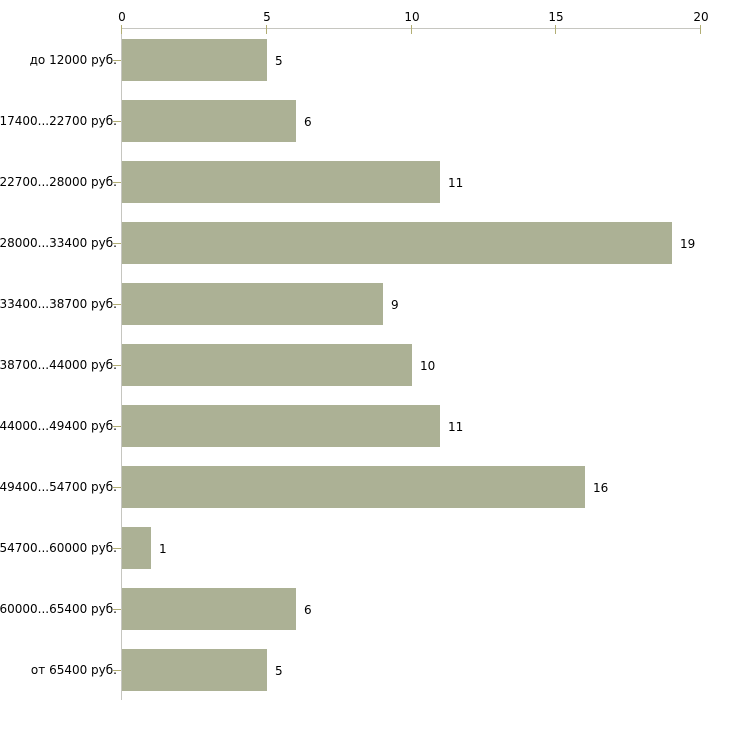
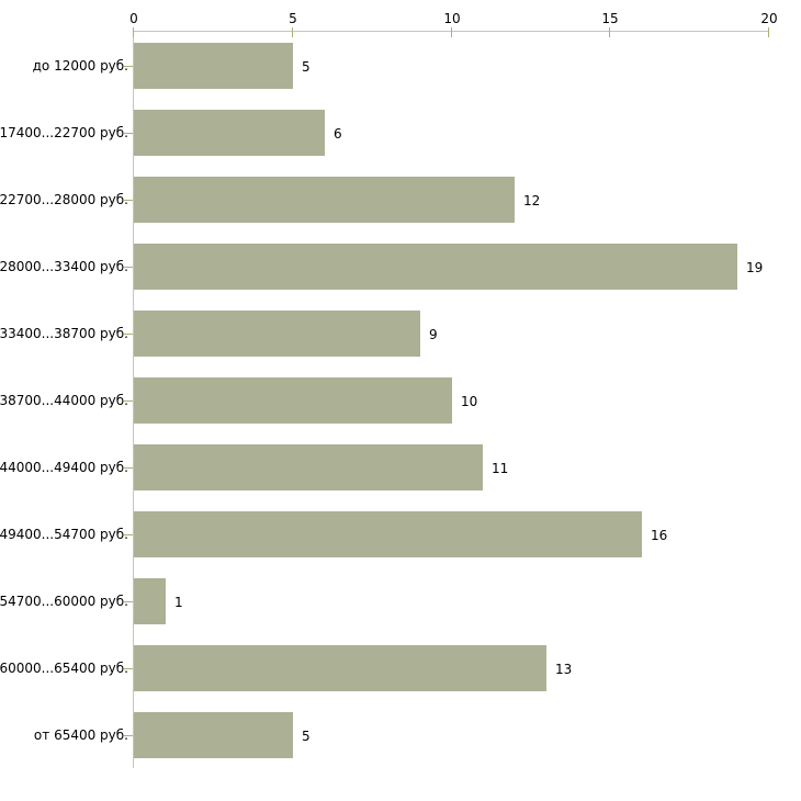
22700...28000 руб.: 11 -> 12
60000...65400 руб.: 6 -> 13
